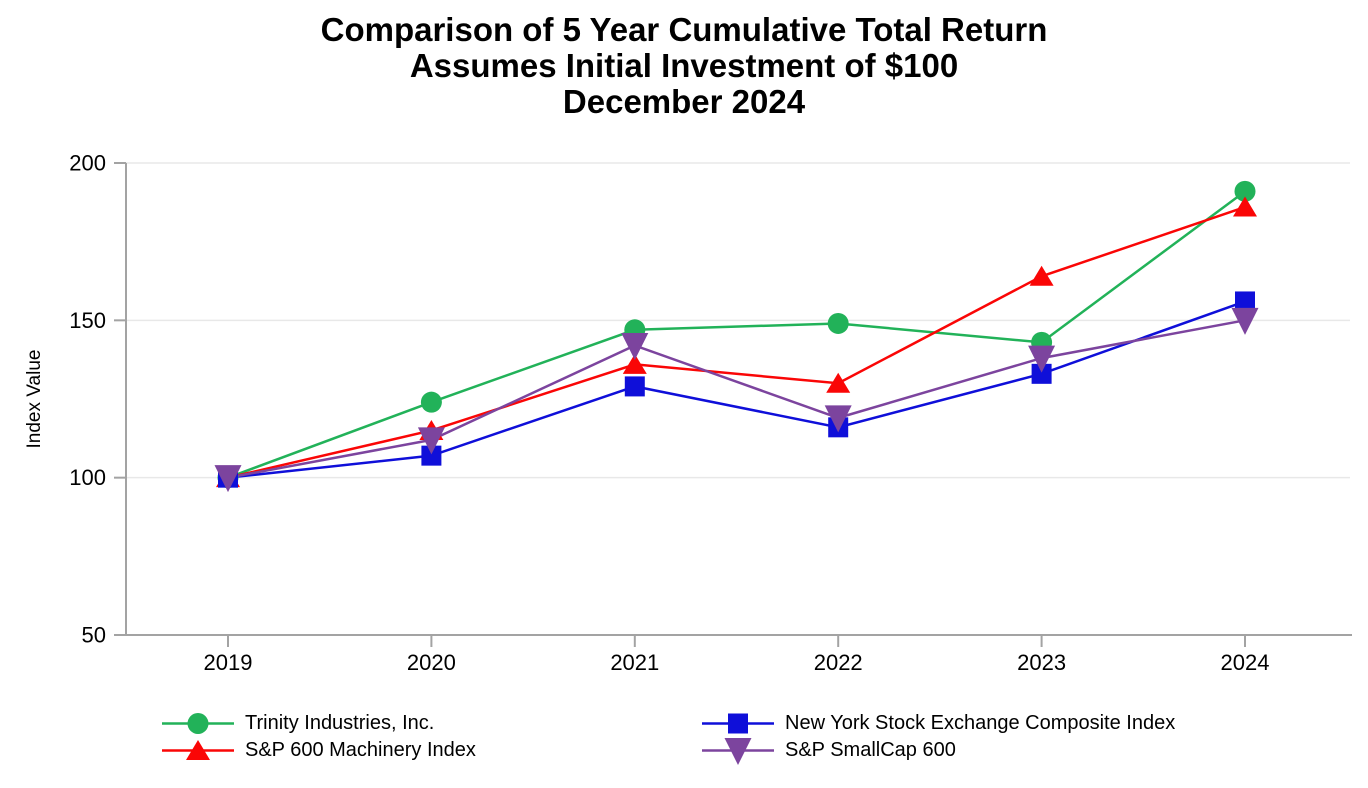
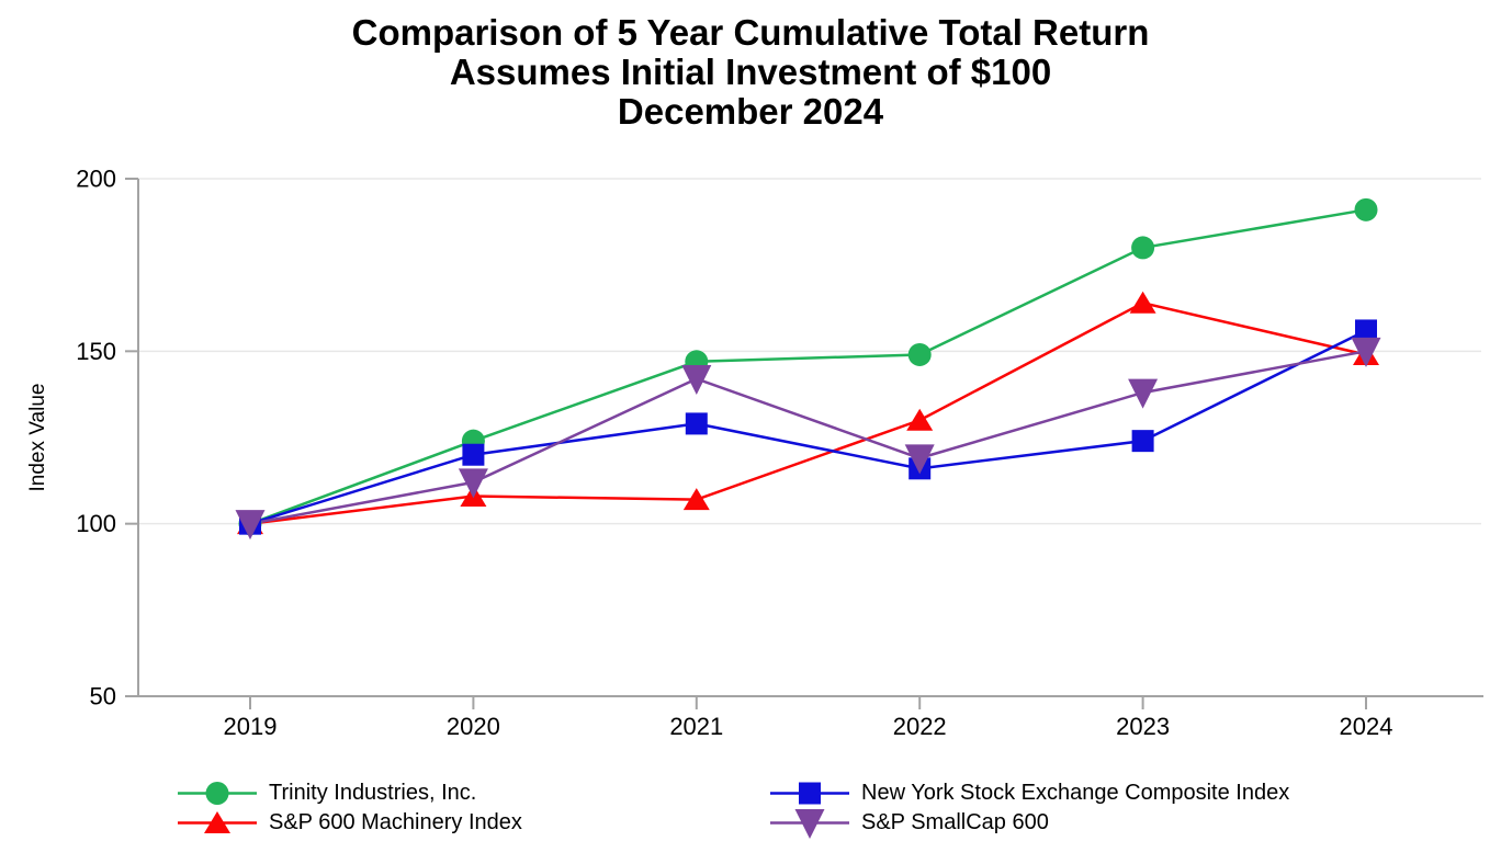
S&P 600 Machinery Index/2020: 115 -> 108
New York Stock Exchange Composite Index/2020: 107 -> 120
S&P 600 Machinery Index/2021: 136 -> 107
Trinity Industries, Inc./2023: 143 -> 180
New York Stock Exchange Composite Index/2023: 133 -> 124
S&P 600 Machinery Index/2024: 186 -> 149
